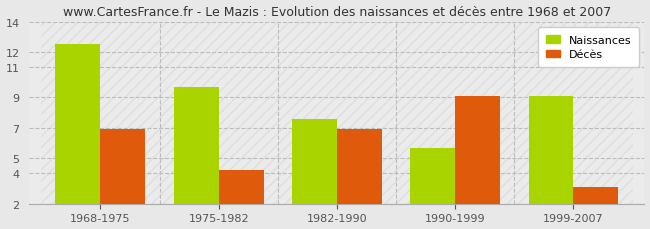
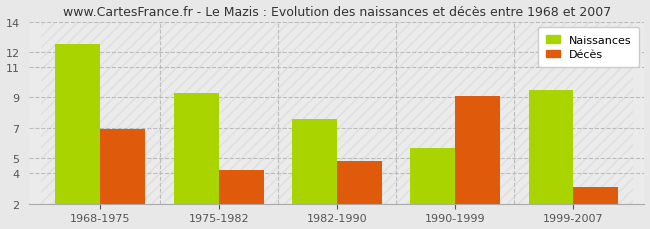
Naissances/1975-1982: 9.7 -> 9.3
Décès/1982-1990: 6.9 -> 4.8
Naissances/1999-2007: 9.1 -> 9.5
